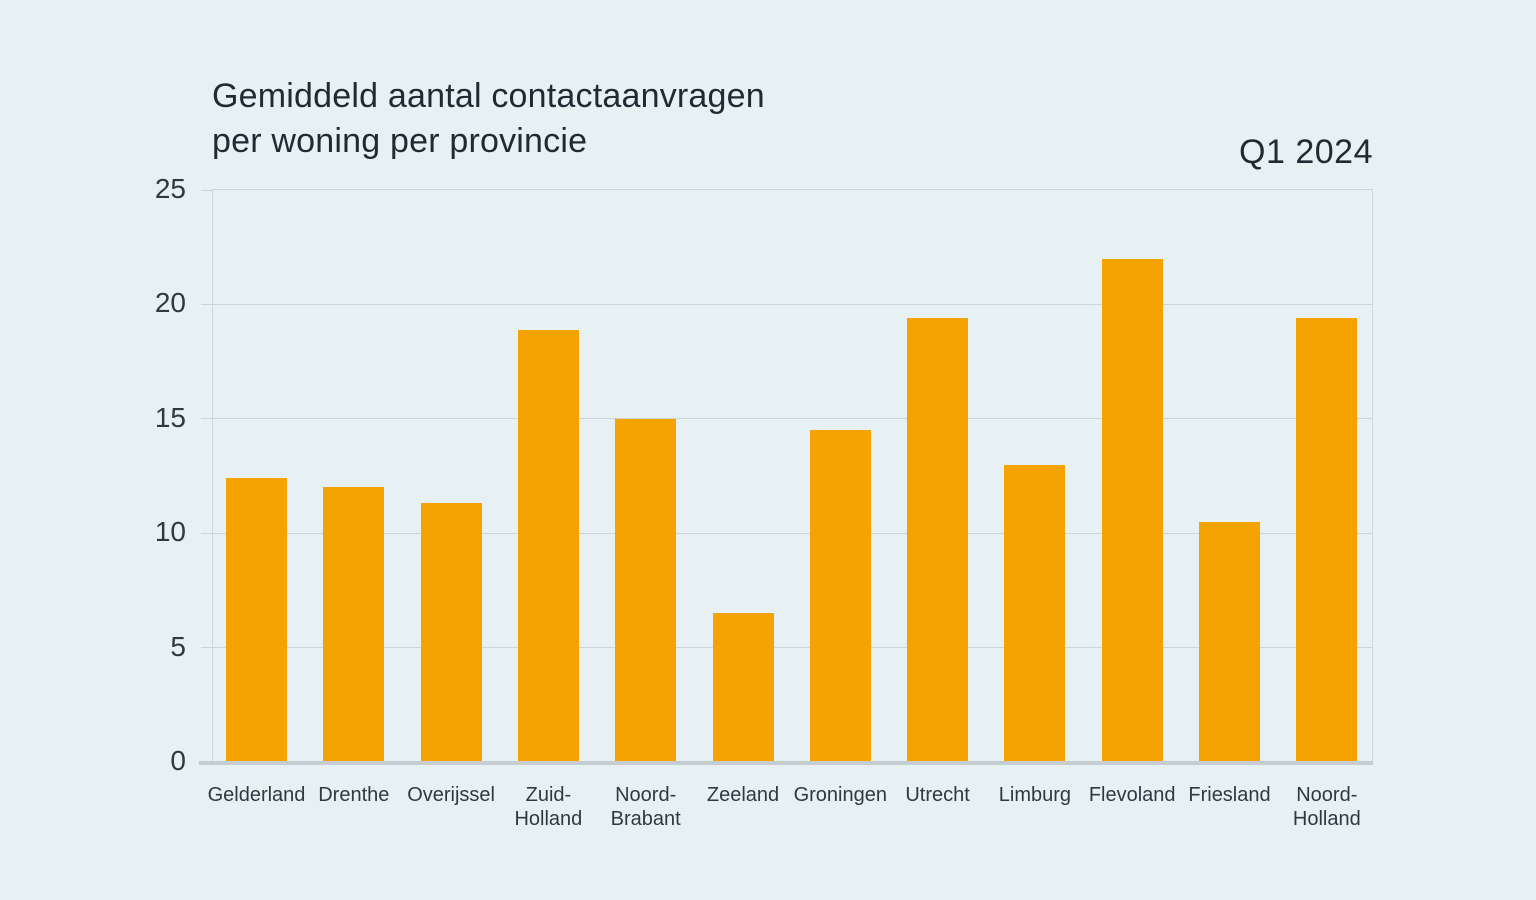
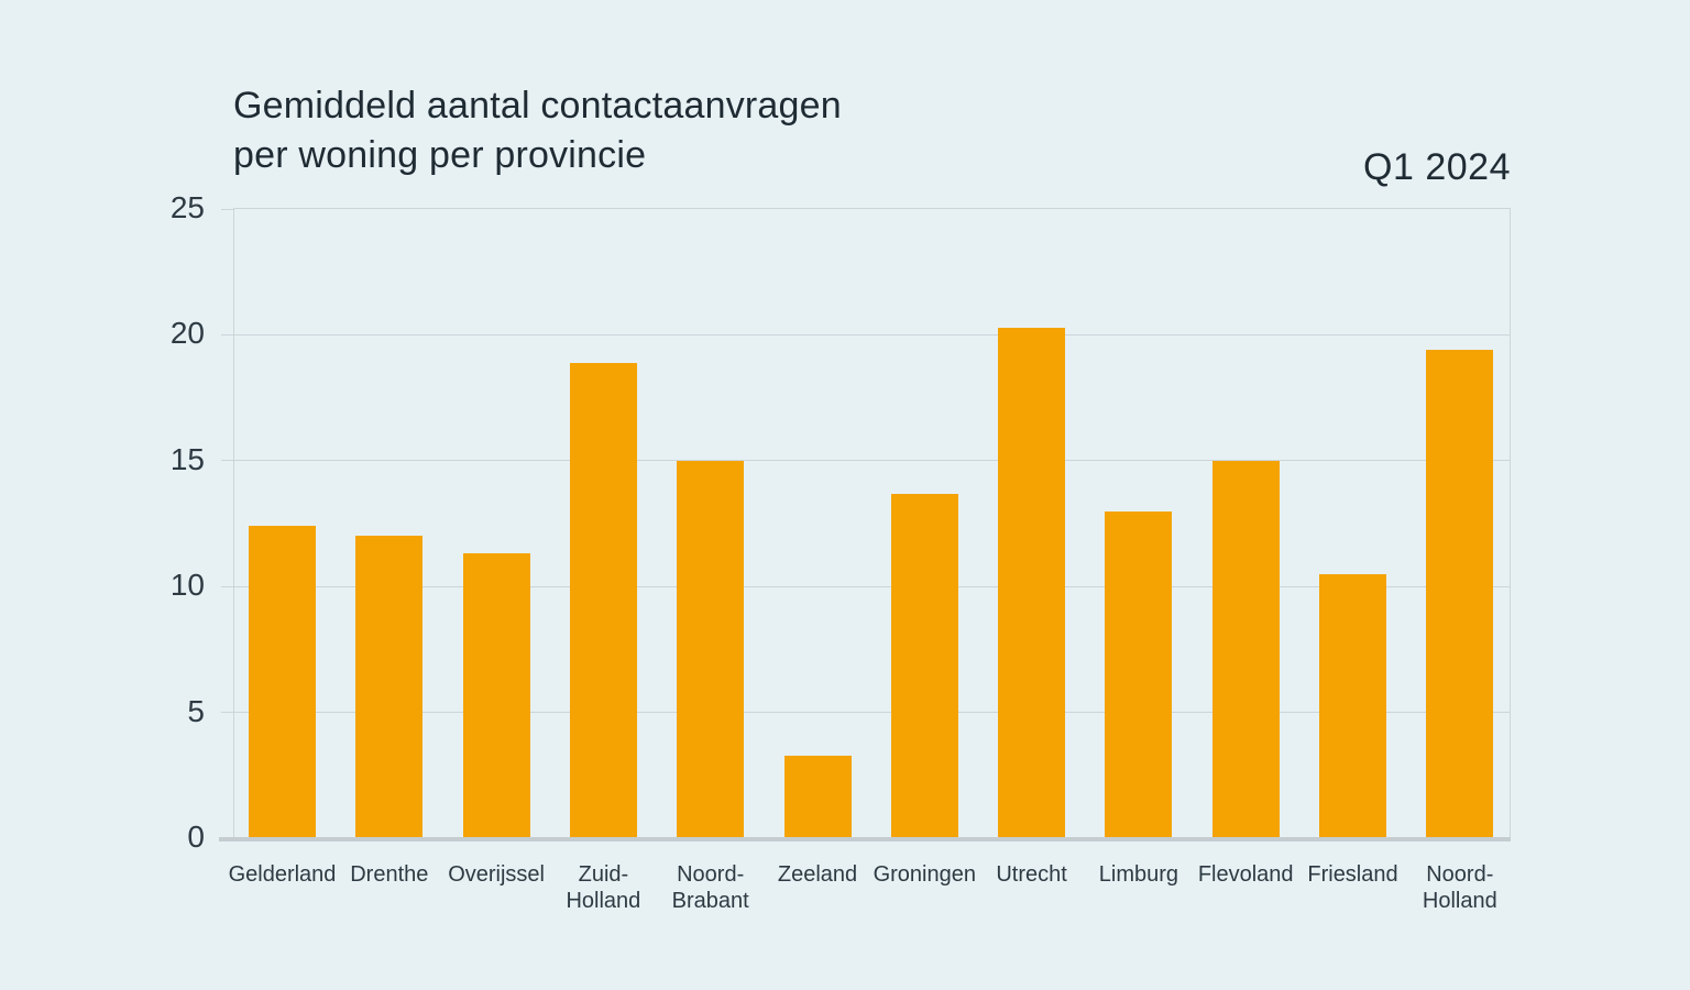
Zeeland: 6.5 -> 3.3
Groningen: 14.5 -> 13.7
Utrecht: 19.4 -> 20.3
Flevoland: 22.0 -> 15.0
